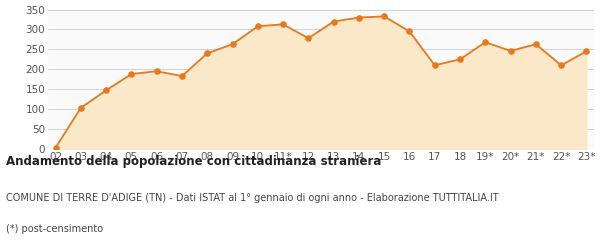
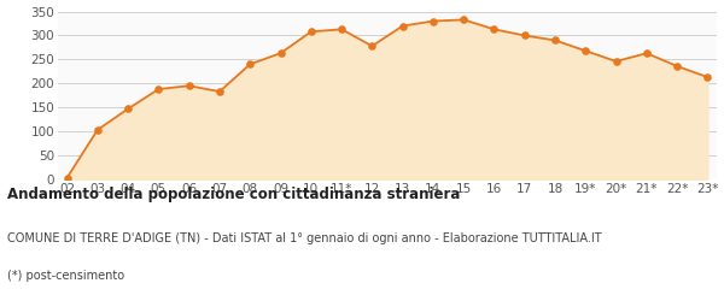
16: 295 -> 313
17: 210 -> 300
18: 225 -> 290
22*: 210 -> 236
23*: 245 -> 213
